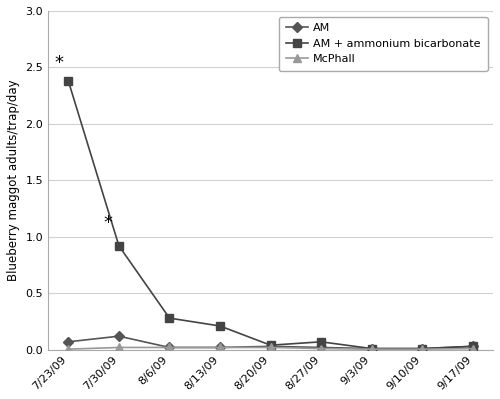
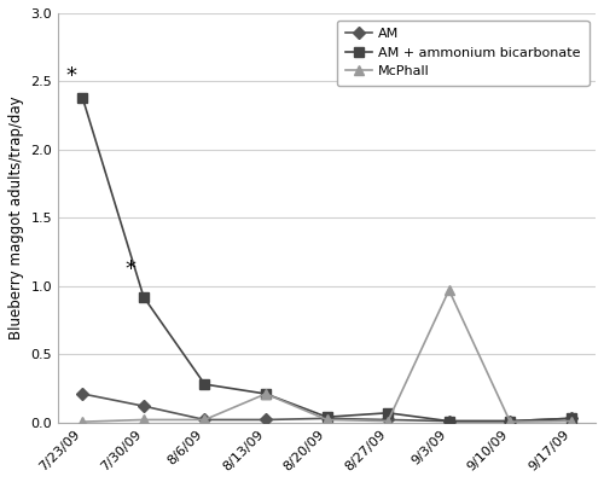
AM/7/23/09: 0.07 -> 0.21
McPhall/8/13/09: 0.02 -> 0.21
McPhall/9/3/09: 0.01 -> 0.97
